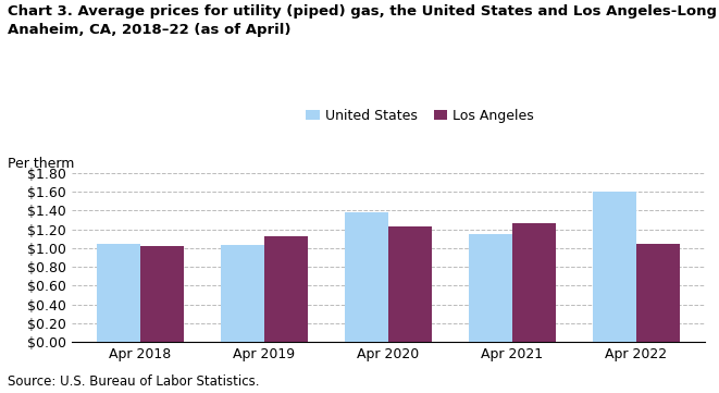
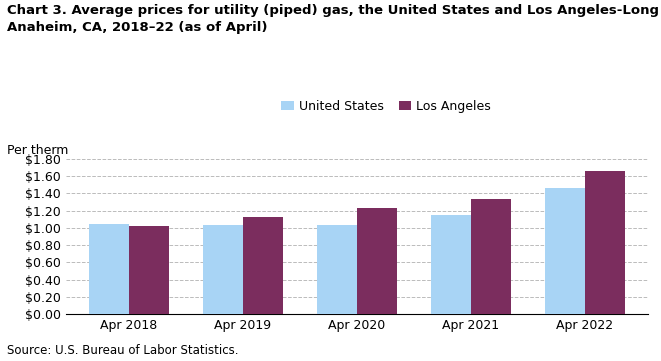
United States/Apr 2020: $1.38 -> $1.03
Los Angeles/Apr 2021: $1.26 -> $1.33
United States/Apr 2022: $1.60 -> $1.46
Los Angeles/Apr 2022: $1.04 -> $1.66
